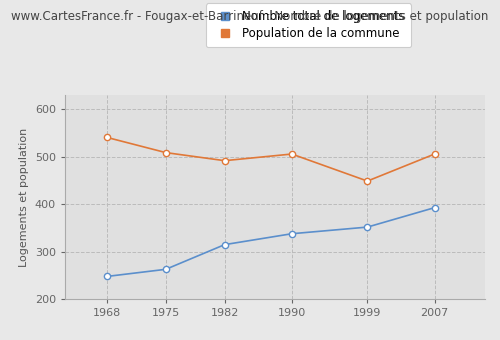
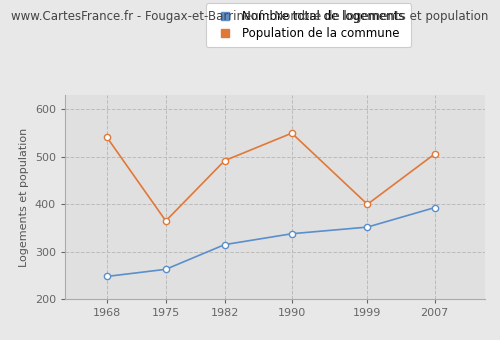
Population de la commune/1975: 509 -> 365
Population de la commune/1990: 506 -> 550
Population de la commune/1999: 449 -> 400
